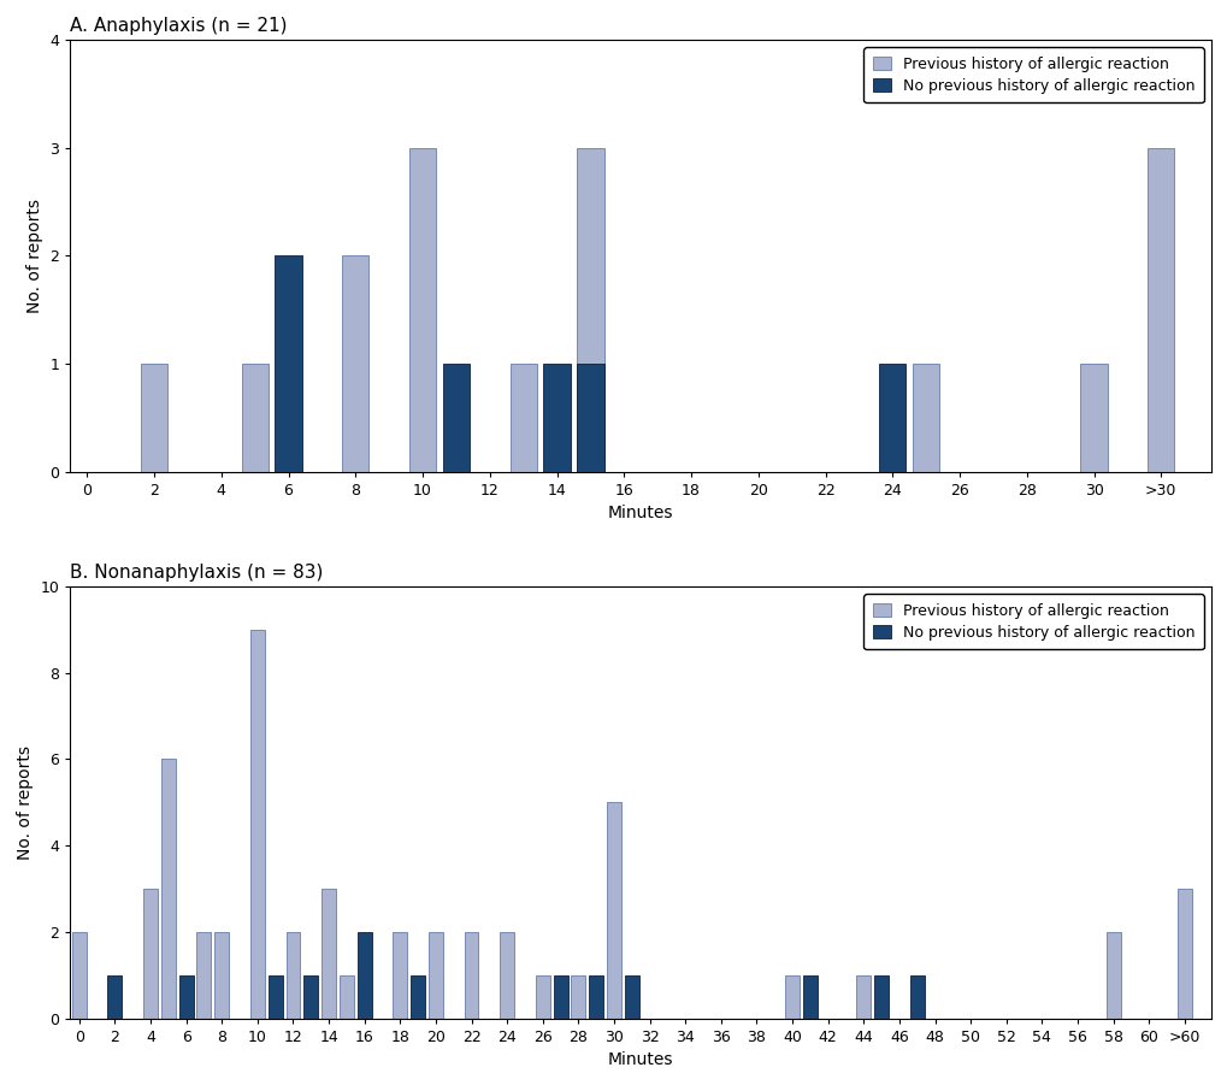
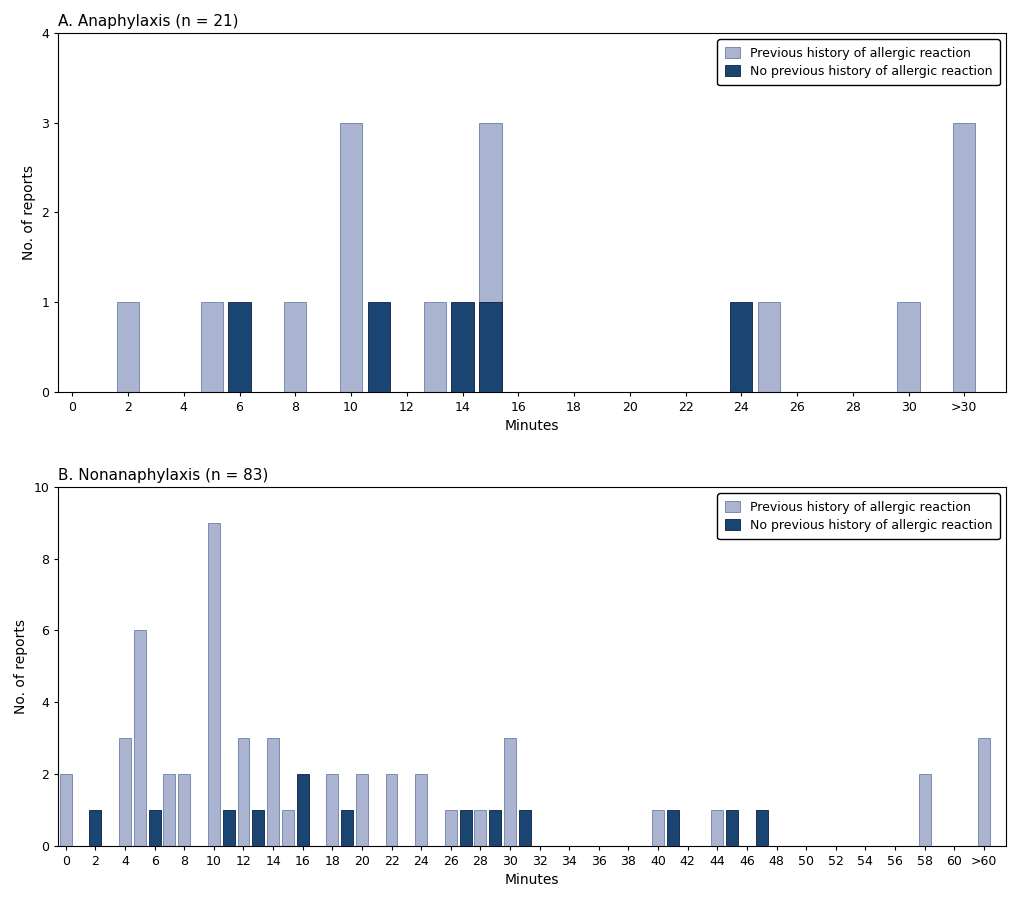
A. Anaphylaxis (n = 21)/No previous history of allergic reaction/6: 2 -> 1
A. Anaphylaxis (n = 21)/Previous history of allergic reaction/8: 2 -> 1
B. Nonanaphylaxis (n = 83)/Previous history of allergic reaction/12: 2 -> 3
B. Nonanaphylaxis (n = 83)/Previous history of allergic reaction/30: 5 -> 3
